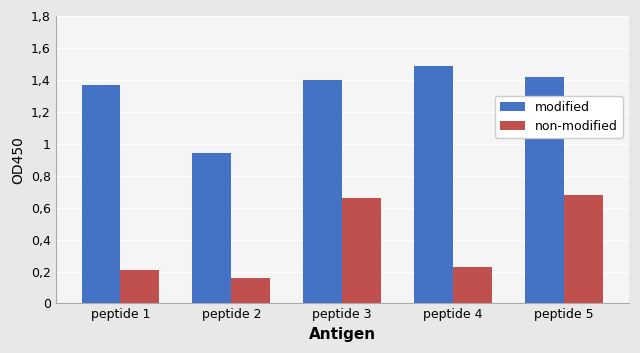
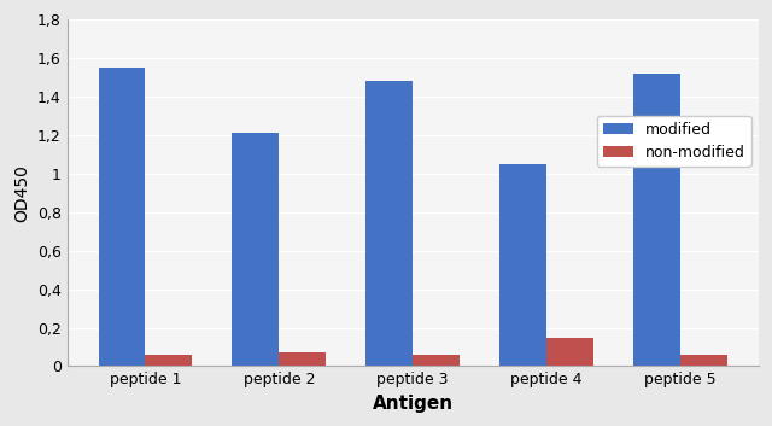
modified/peptide 1: 1,37 -> 1,55
non-modified/peptide 1: 0,21 -> 0,06
modified/peptide 2: 0,94 -> 1,21
non-modified/peptide 2: 0,16 -> 0,07
modified/peptide 3: 1,40 -> 1,48
non-modified/peptide 3: 0,66 -> 0,06
modified/peptide 4: 1,49 -> 1,05
non-modified/peptide 4: 0,23 -> 0,15
modified/peptide 5: 1,42 -> 1,52
non-modified/peptide 5: 0,68 -> 0,06
